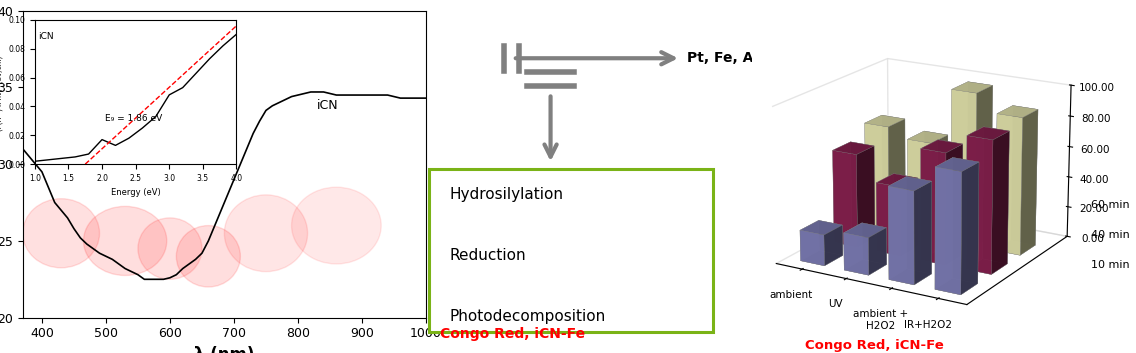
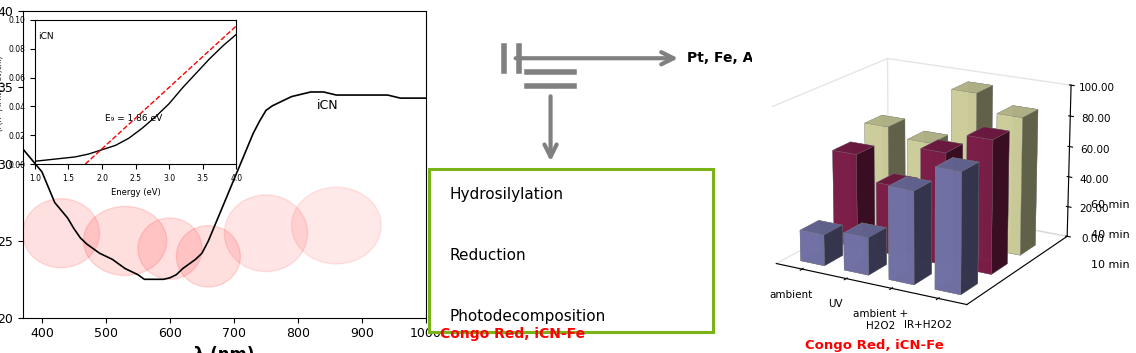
2.0: 0.017 -> 0.010
3.0: 0.048 -> 0.042
